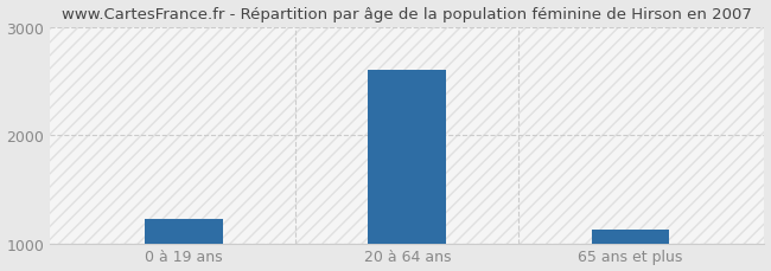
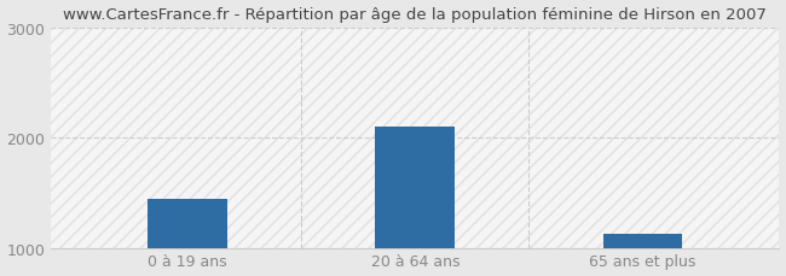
0 à 19 ans: 1230 -> 1440
20 à 64 ans: 2600 -> 2100
